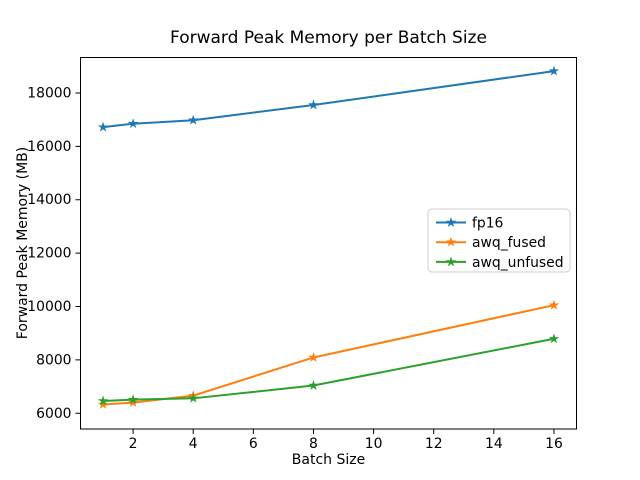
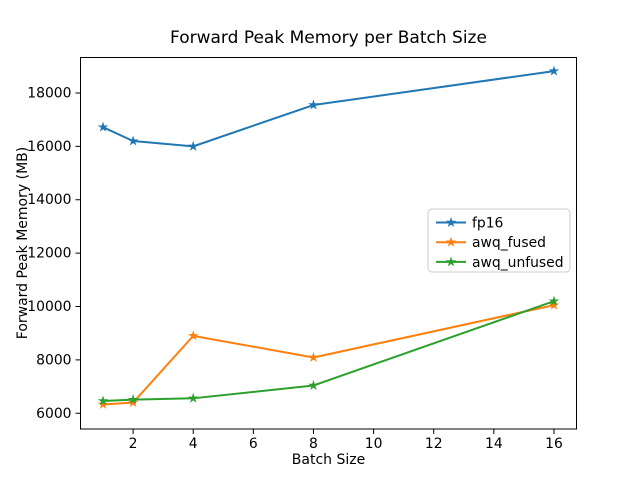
fp16/2: 16800 -> 16200
fp16/4: 17000 -> 16000
awq_fused/4: 6700 -> 8900
awq_unfused/16: 8800 -> 10200
